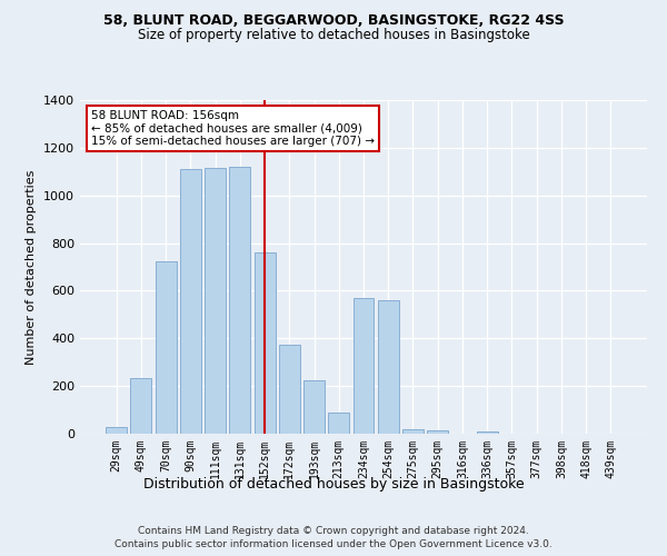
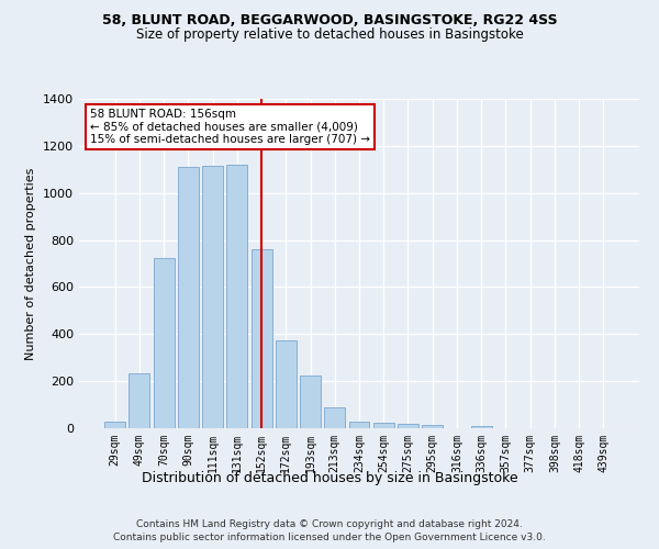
234sqm: 570 -> 30
254sqm: 560 -> 25
